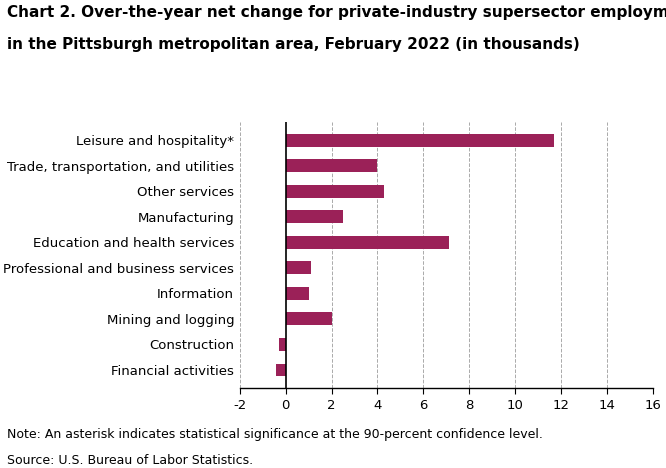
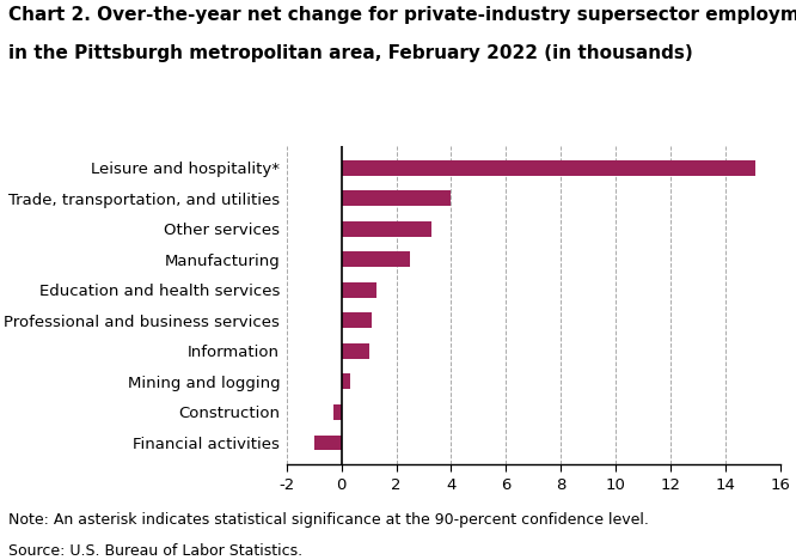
Leisure and hospitality*: 11.7 -> 15.1
Other services: 4.3 -> 3.3
Education and health services: 7.1 -> 1.3
Mining and logging: 2.0 -> 0.3
Financial activities: -0.4 -> -1.0
